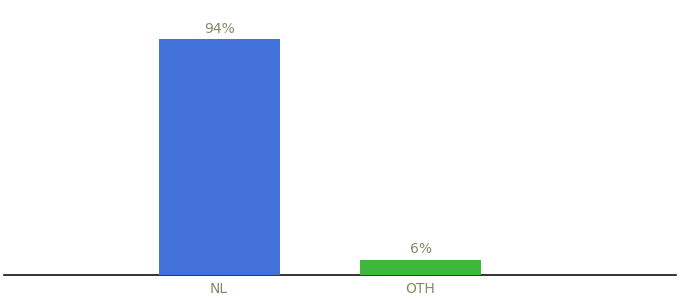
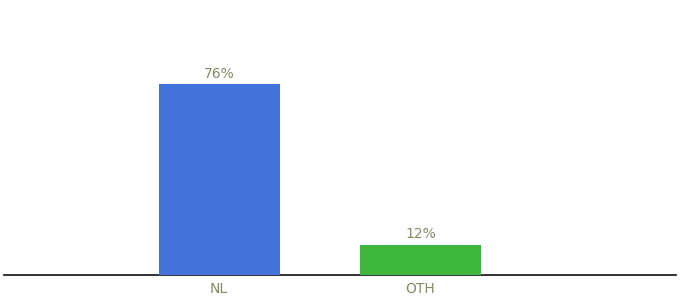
NL: 94% -> 76%
OTH: 6% -> 12%
